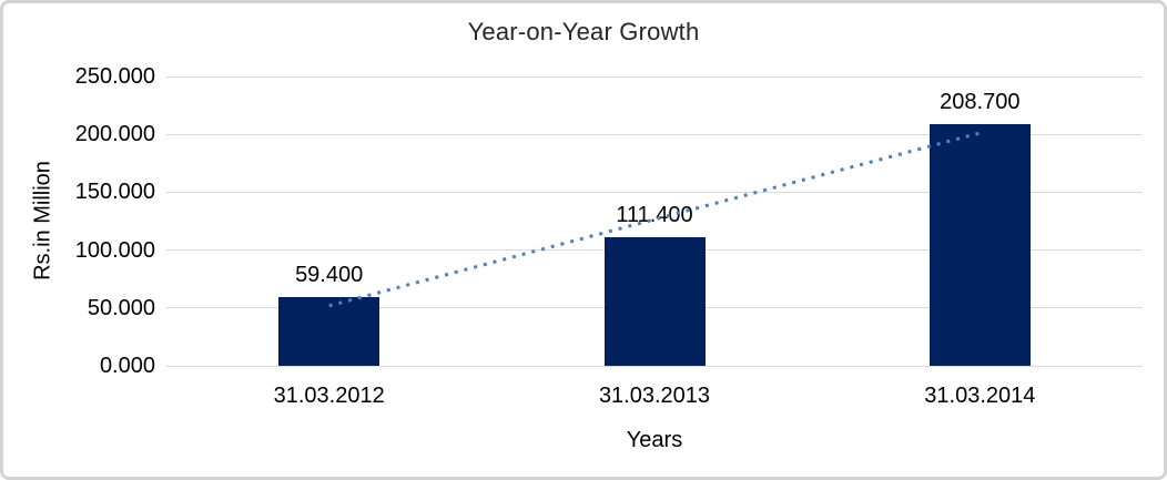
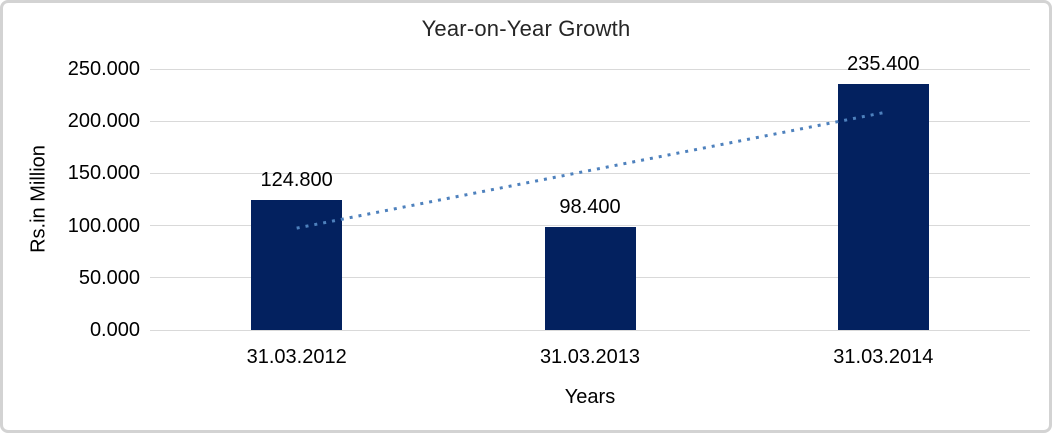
31.03.2012: 59.400 -> 124.800
31.03.2013: 111.400 -> 98.400
31.03.2014: 208.700 -> 235.400
